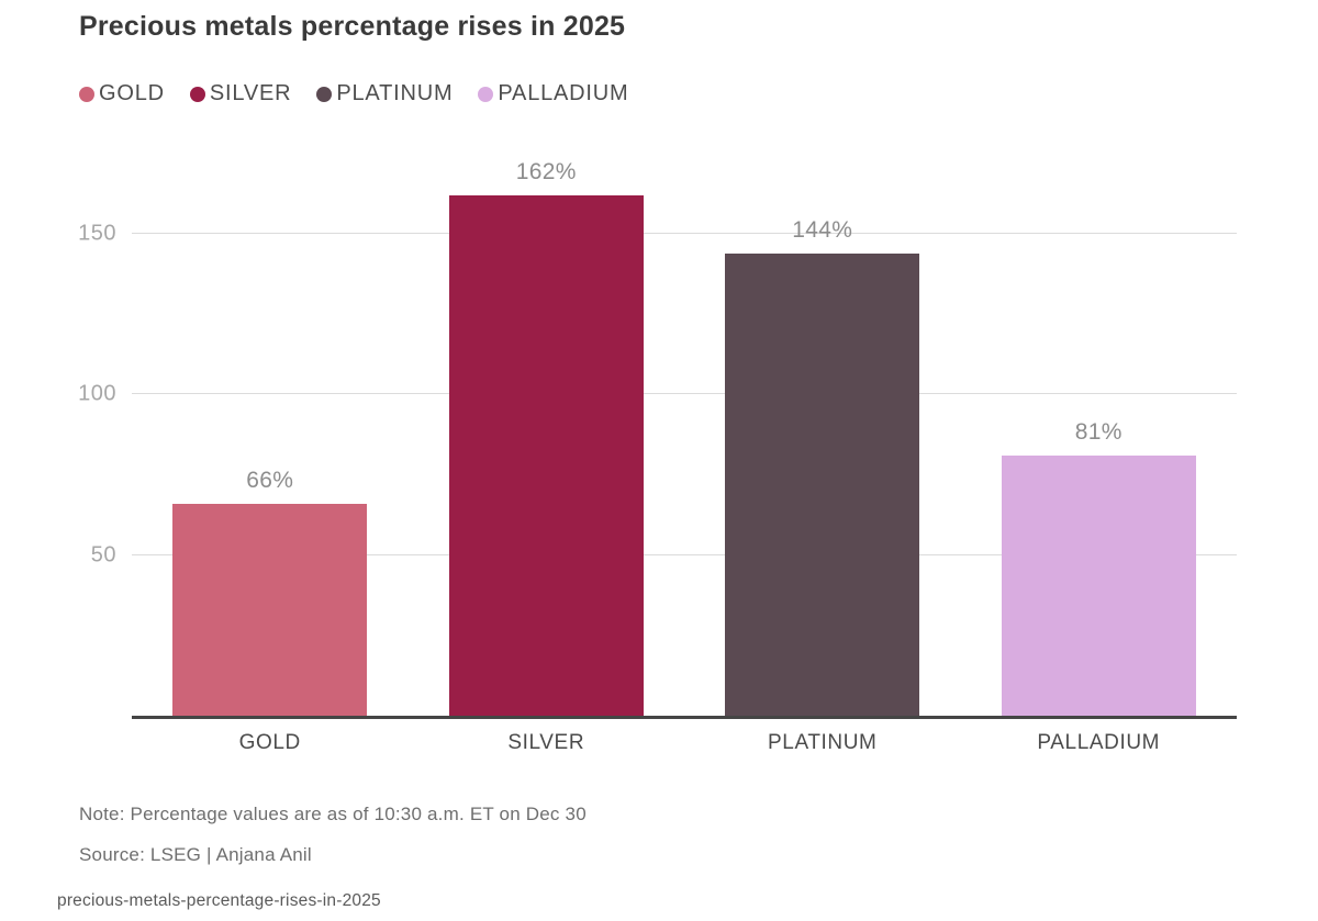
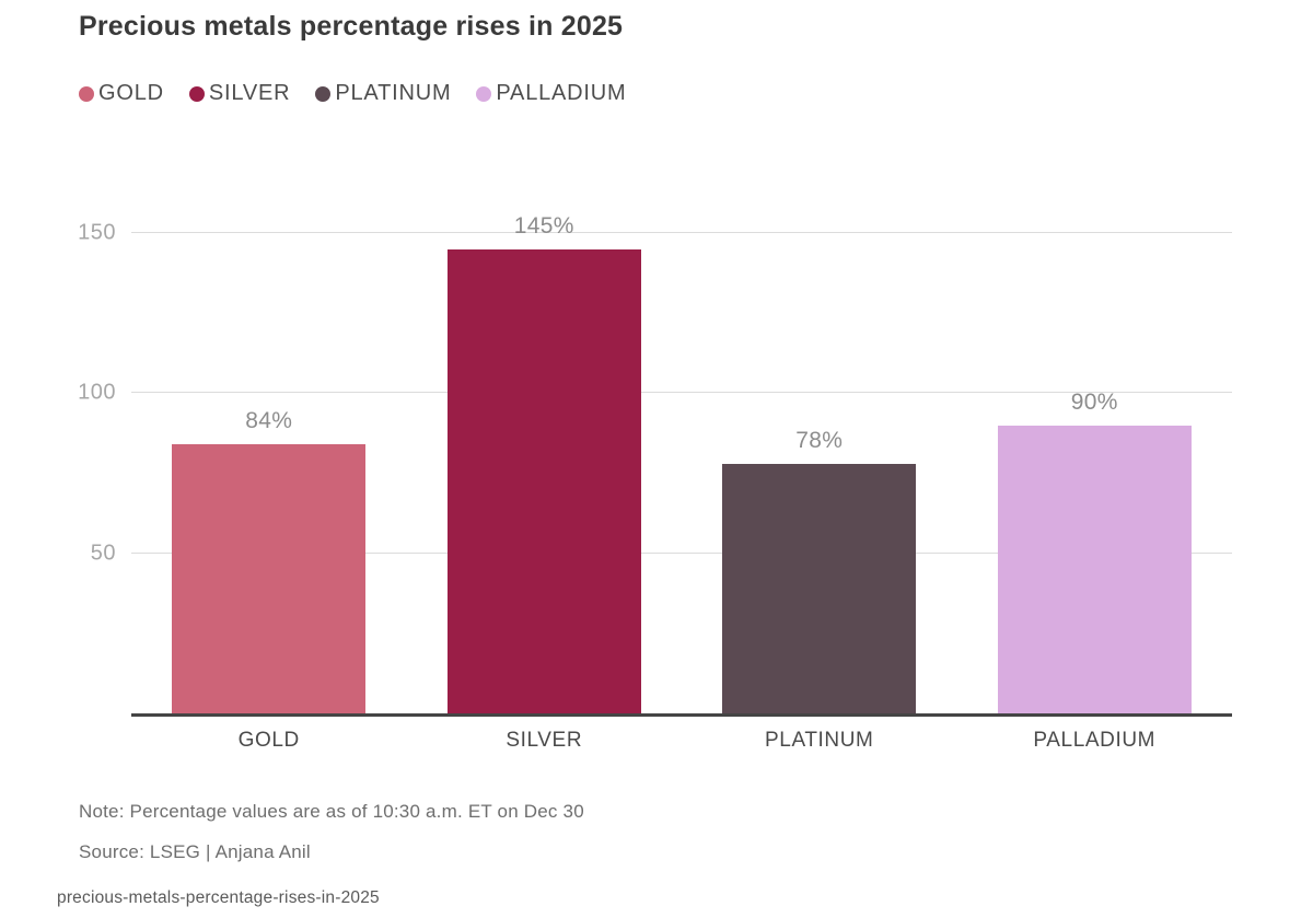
GOLD: 66% -> 84%
SILVER: 162% -> 145%
PLATINUM: 144% -> 78%
PALLADIUM: 81% -> 90%
